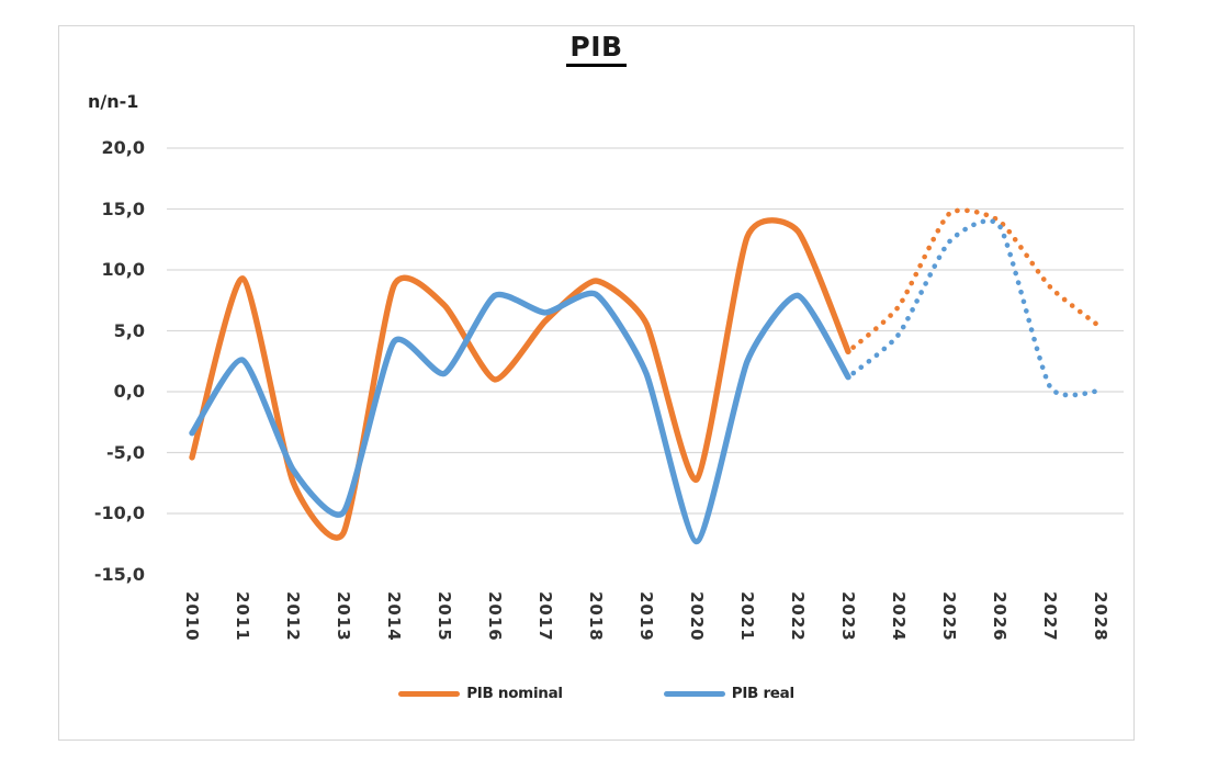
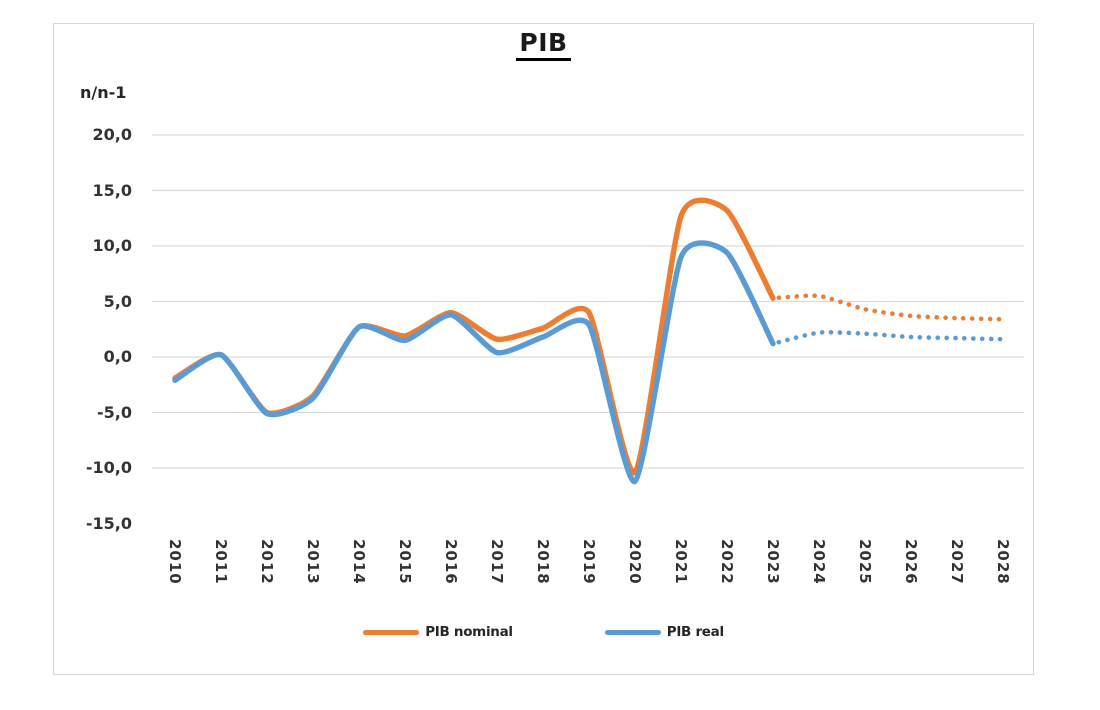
PIB nominal/2010: -5,4 -> -1,9
PIB real/2010: -3,4 -> -2,1
PIB nominal/2011: 9,3 -> 0,2
PIB real/2011: 2,6 -> 0,2
PIB nominal/2012: -7,4 -> -5,0
PIB real/2012: -6,4 -> -5,1
PIB nominal/2013: -11,6 -> -3,5
PIB real/2013: -9,9 -> -3,7
PIB nominal/2014: 8,7 -> 2,7
PIB real/2014: 4,1 -> 2,7
PIB nominal/2015: 7,1 -> 1,9
PIB nominal/2016: 1,0 -> 4,0
PIB real/2016: 7,9 -> 3,8
PIB nominal/2017: 5,8 -> 1,6
PIB real/2017: 6,5 -> 0,4
PIB nominal/2018: 9,1 -> 2,6
PIB real/2018: 8,0 -> 1,8
PIB nominal/2019: 5,6 -> 4,0
PIB real/2019: 1,5 -> 2,9
PIB nominal/2020: -7,2 -> -10,4
PIB real/2020: -12,3 -> -11,2
PIB real/2021: 2,5 -> 9,0
PIB real/2022: 7,9 -> 9,4
PIB nominal/2023: 3,3 -> 5,3
PIB nominal/2024: 7,0 -> 5,5
PIB real/2024: 4,7 -> 2,2
PIB nominal/2025: 14,6 -> 4,3
PIB real/2025: 12,3 -> 2,1
PIB nominal/2026: 14,0 -> 3,7
PIB real/2026: 13,6 -> 1,8
PIB nominal/2027: 8,6 -> 3,5
PIB real/2027: 0,4 -> 1,7
PIB nominal/2028: 5,3 -> 3,4
PIB real/2028: 0,1 -> 1,6
